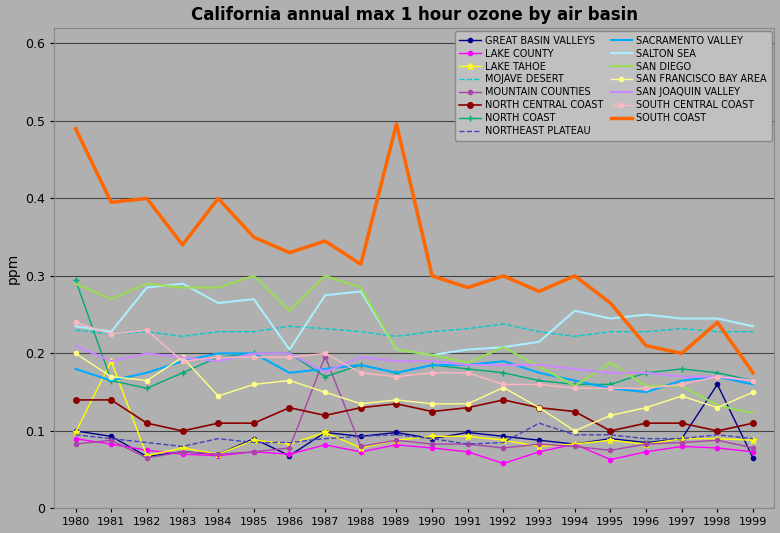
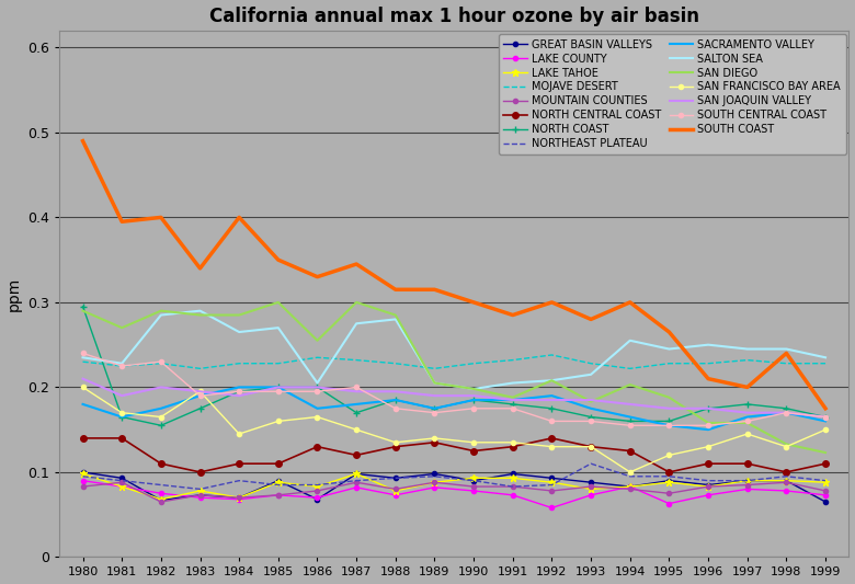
LAKE TAHOE/1981: 0.190 -> 0.083
MOUNTAIN COUNTIES/1987: 0.196 -> 0.088
SAN JOAQUIN VALLEY/1987: 0.176 -> 0.195
SOUTH COAST/1989: 0.496 -> 0.315
SAN FRANCISCO BAY AREA/1992: 0.156 -> 0.130
SAN DIEGO/1994: 0.158 -> 0.203
GREAT BASIN VALLEYS/1998: 0.160 -> 0.090
